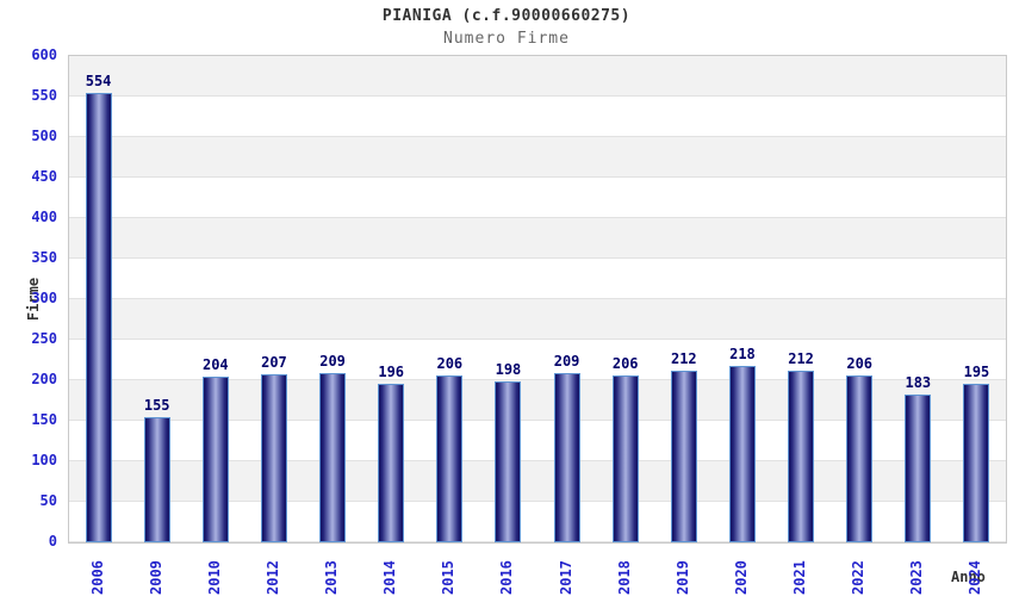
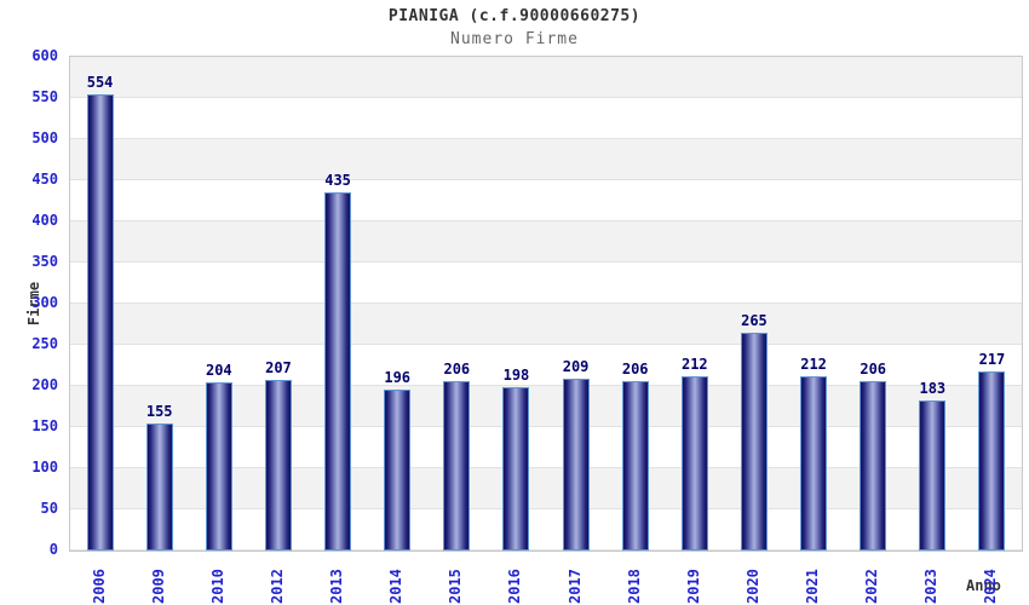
2013: 209 -> 435
2020: 218 -> 265
2024: 195 -> 217
